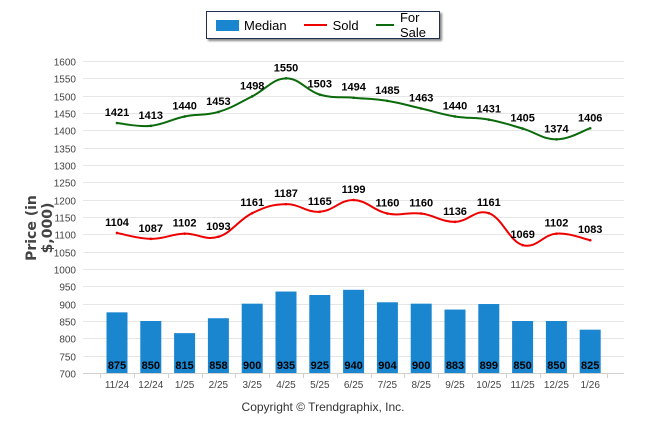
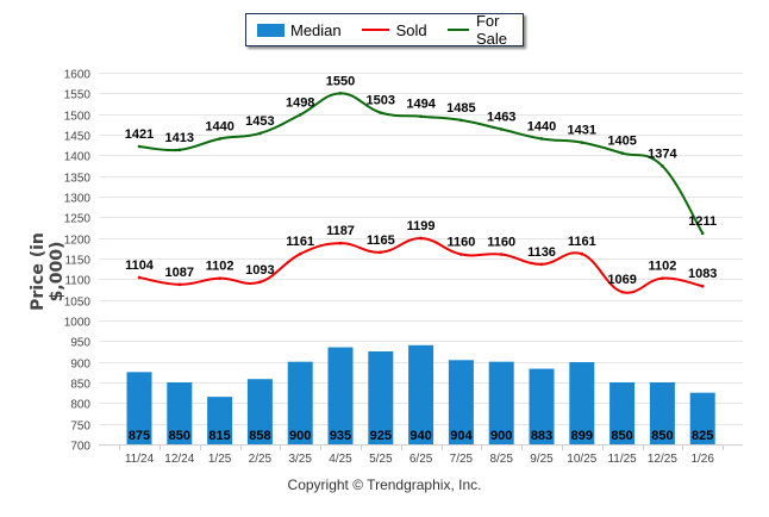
For Sale/1/26: 1406 -> 1211
